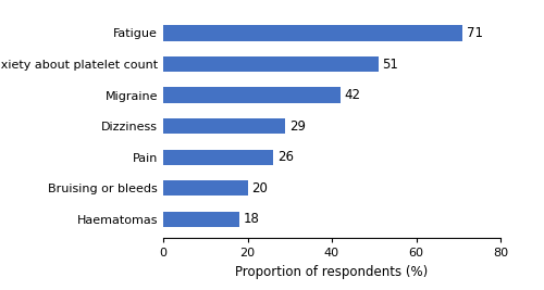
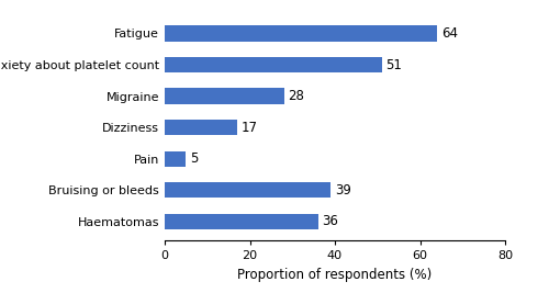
Fatigue: 71 -> 64
Migraine: 42 -> 28
Dizziness: 29 -> 17
Pain: 26 -> 5
Bruising or bleeds: 20 -> 39
Haematomas: 18 -> 36
